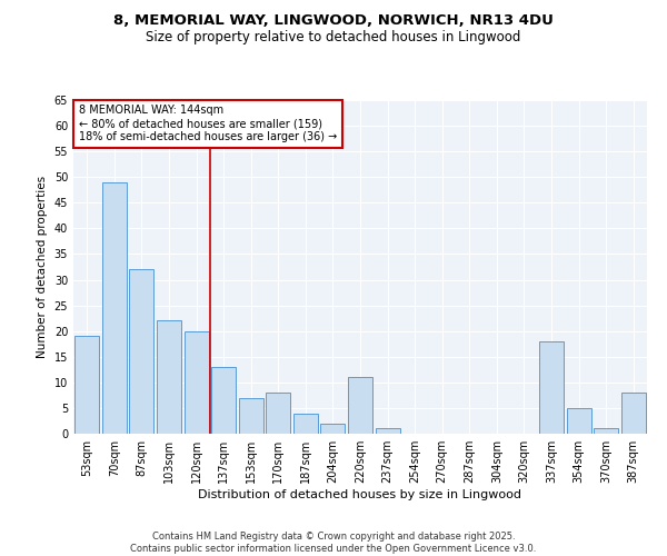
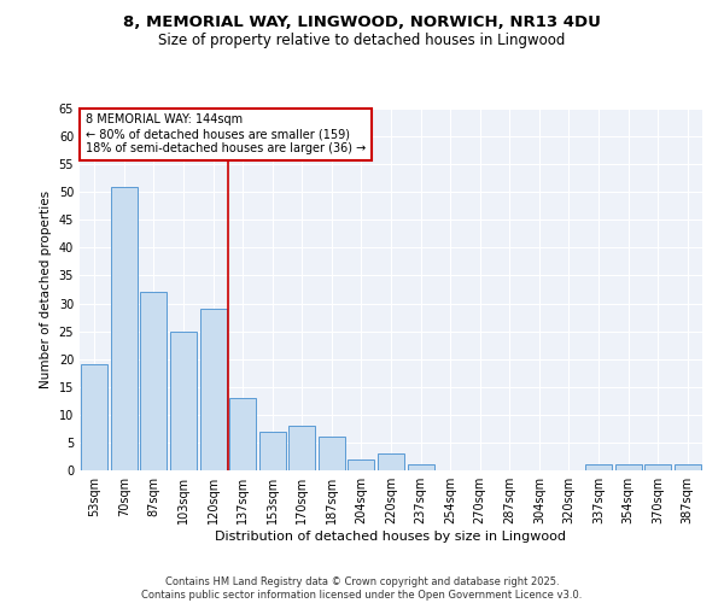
70sqm: 49 -> 51
103sqm: 22 -> 25
120sqm: 20 -> 29
187sqm: 4 -> 6
220sqm: 11 -> 3
337sqm: 18 -> 1
354sqm: 5 -> 1
387sqm: 8 -> 1
